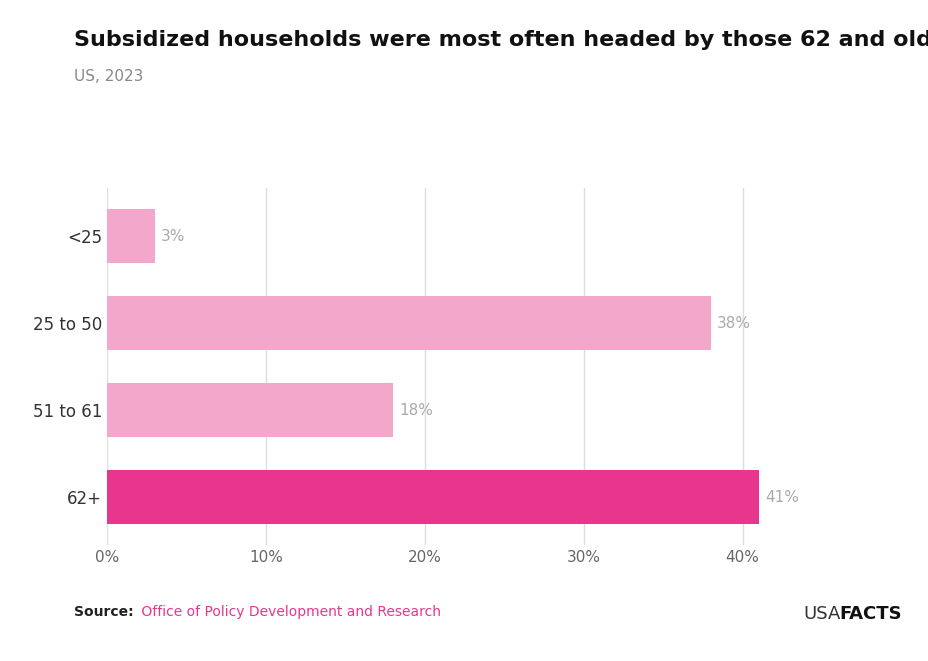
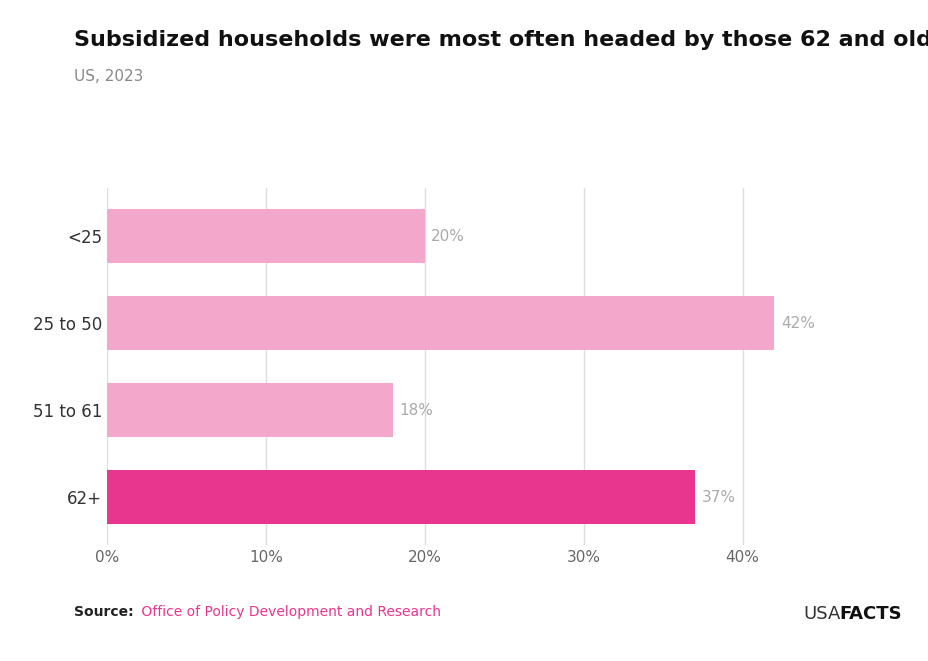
<25: 3% -> 20%
25 to 50: 38% -> 42%
62+: 41% -> 37%
